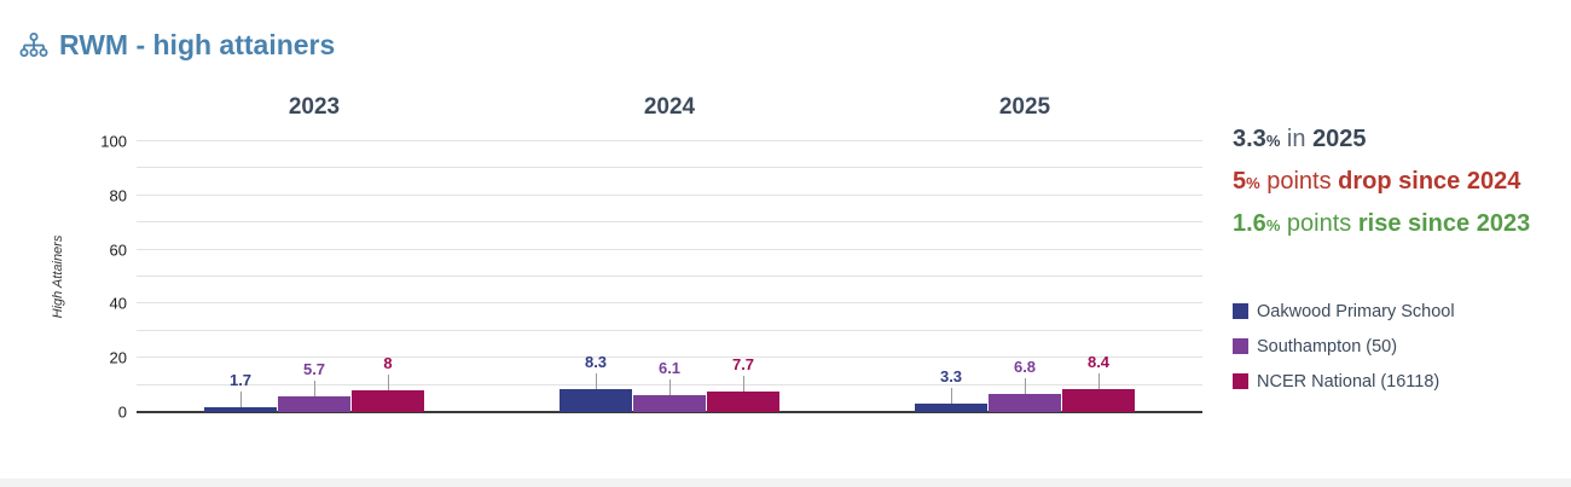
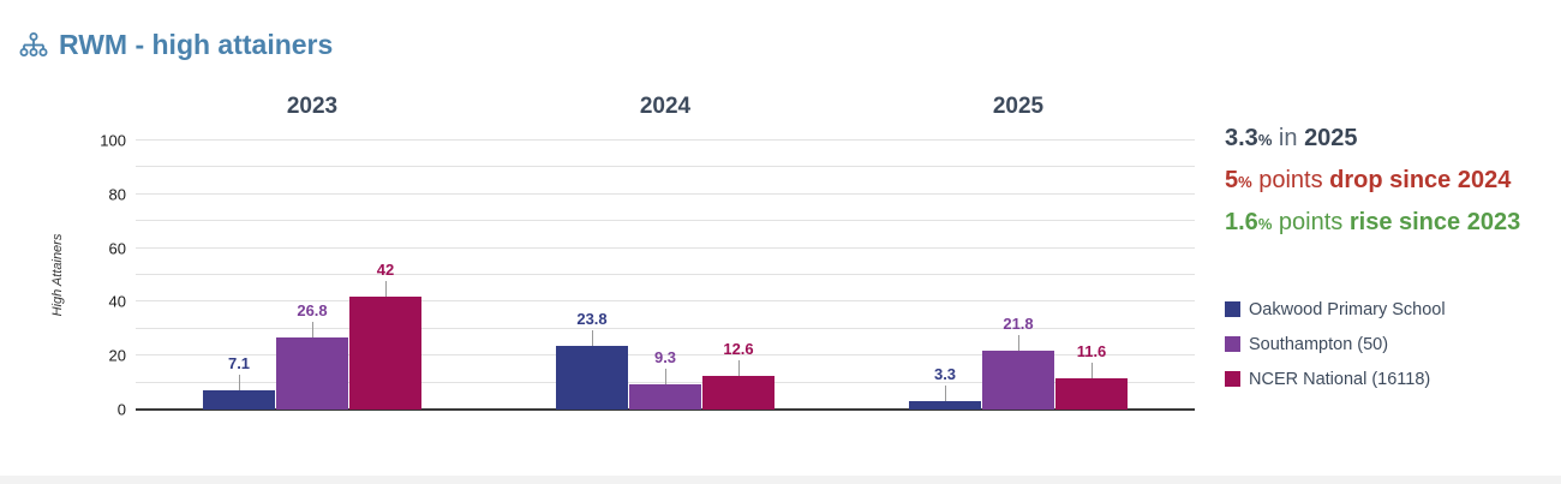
Oakwood Primary School/2023: 1.7 -> 7.1
Southampton (50)/2023: 5.7 -> 26.8
NCER National (16118)/2023: 8 -> 42
Oakwood Primary School/2024: 8.3 -> 23.8
Southampton (50)/2024: 6.1 -> 9.3
NCER National (16118)/2024: 7.7 -> 12.6
Southampton (50)/2025: 6.8 -> 21.8
NCER National (16118)/2025: 8.4 -> 11.6
